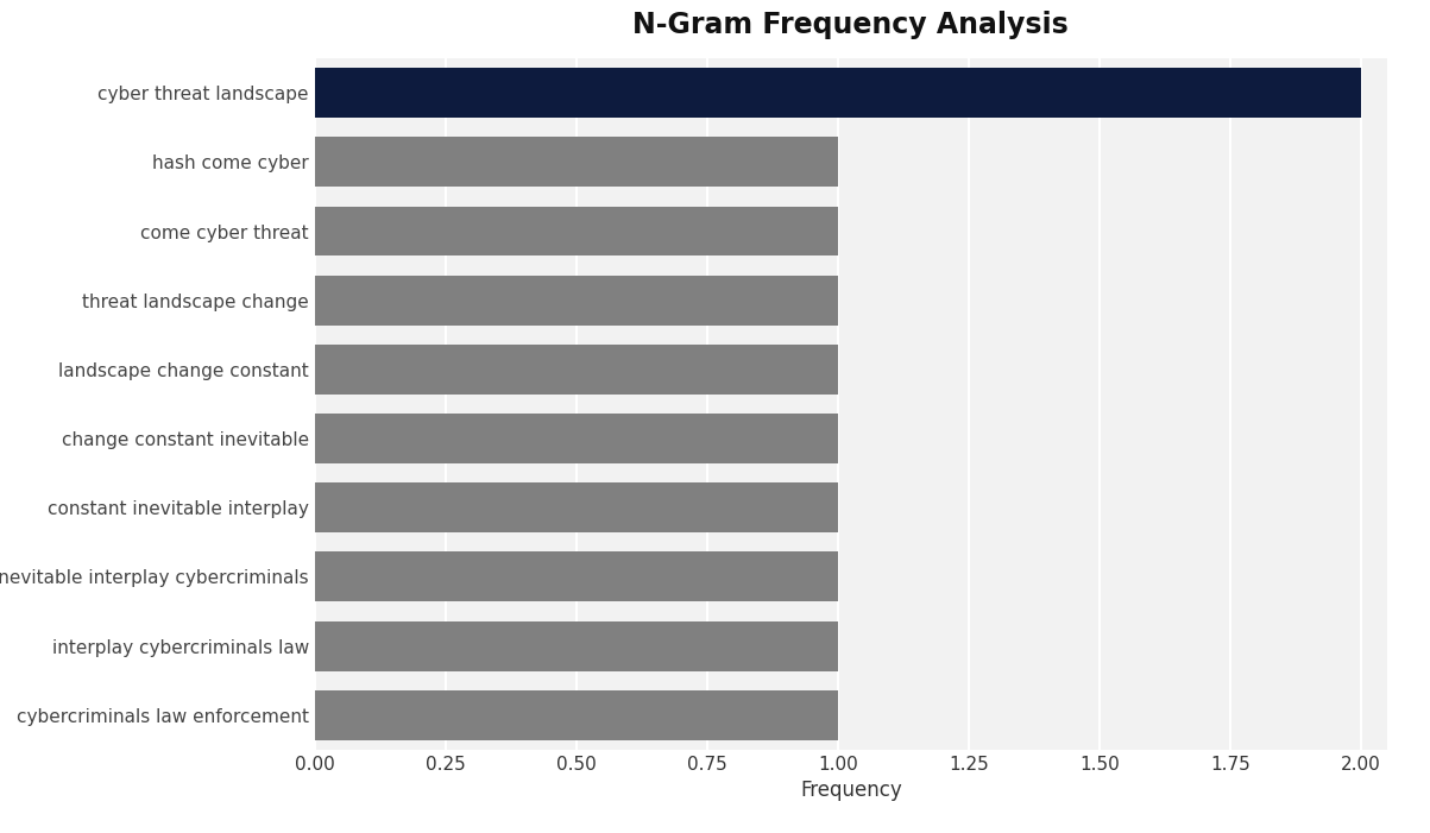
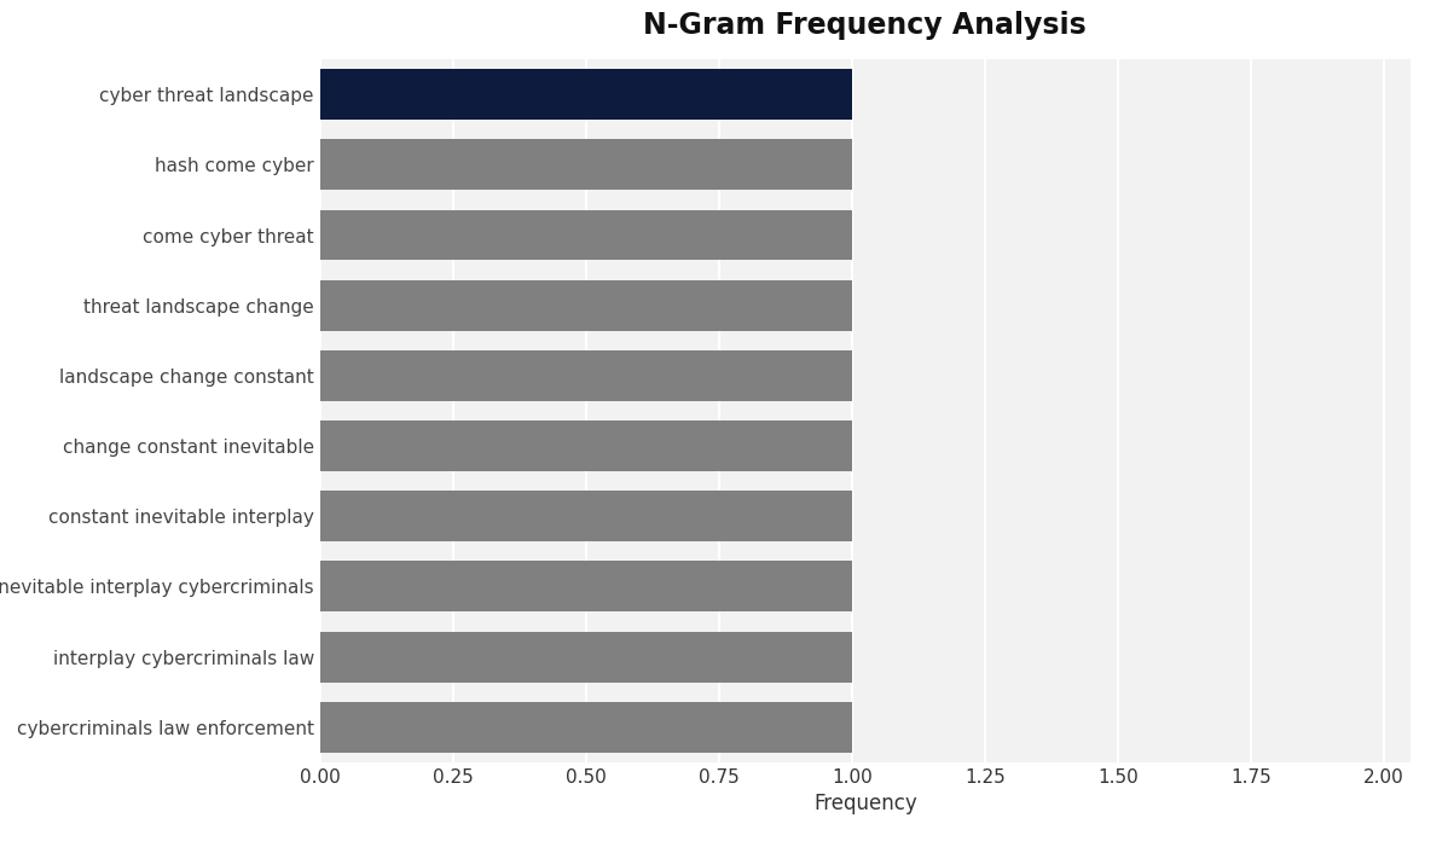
cyber threat landscape: 2 -> 1
